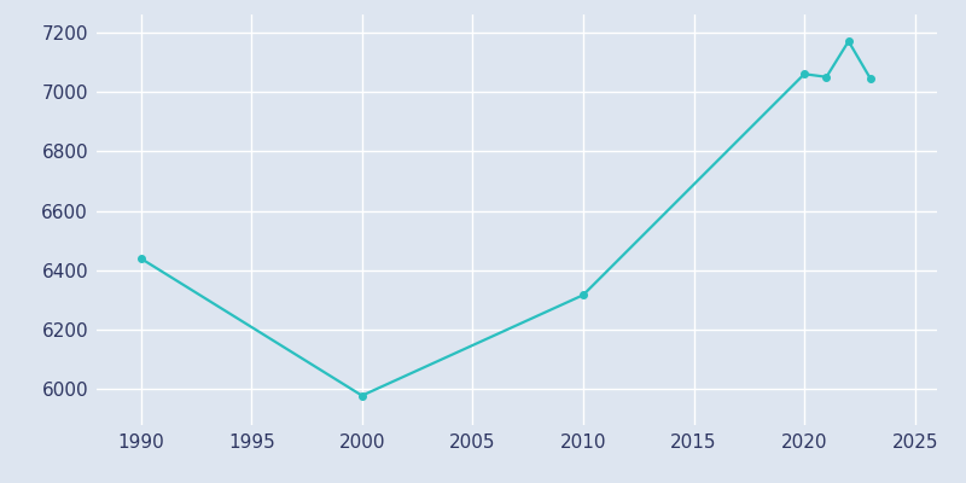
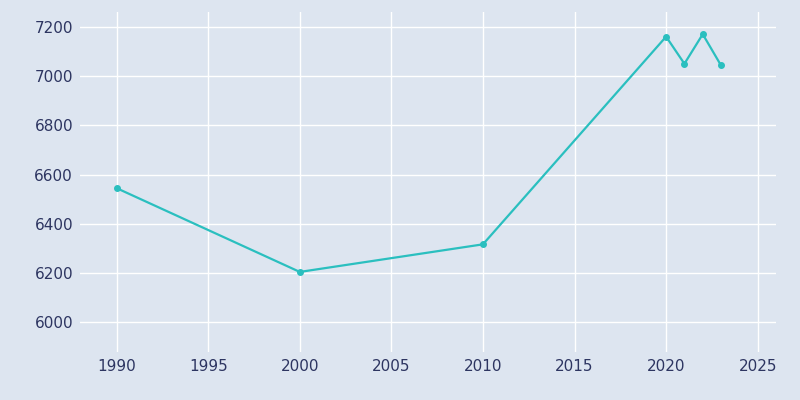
1990: 6440 -> 6545
2000: 5979 -> 6205
2020: 7060 -> 7160
